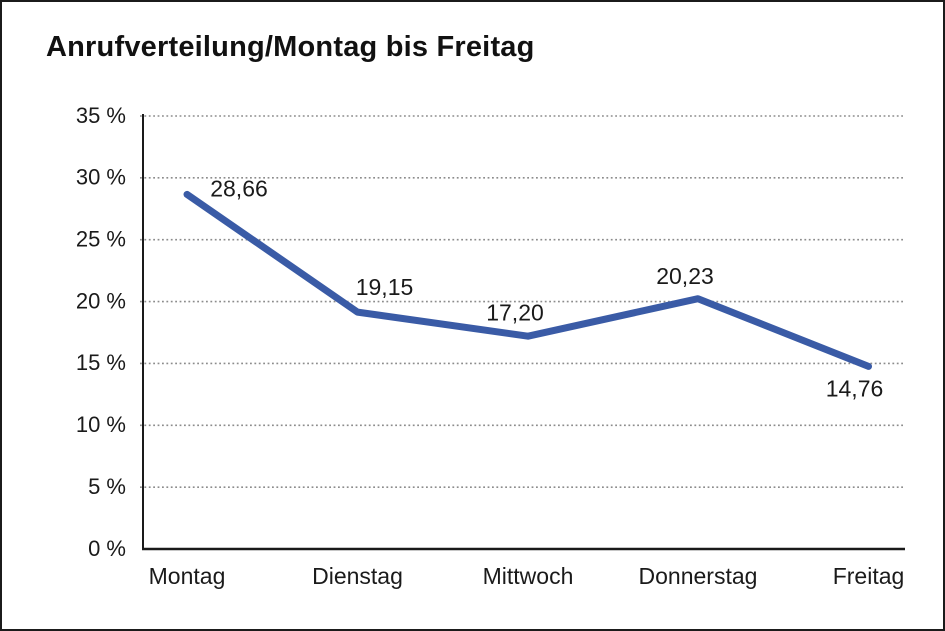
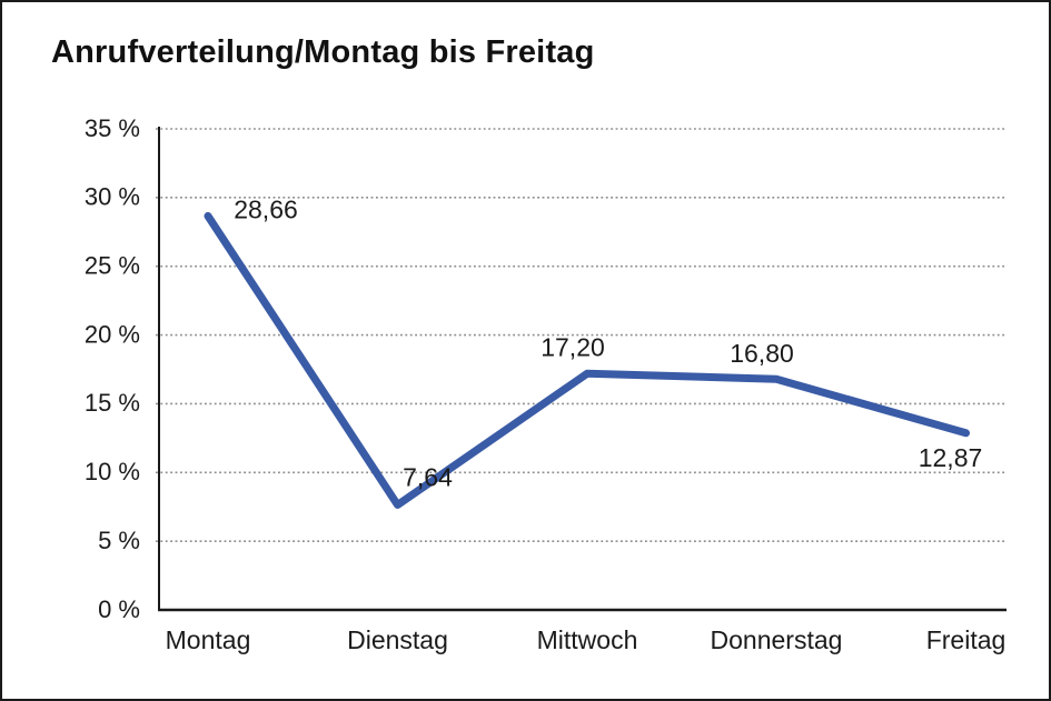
Dienstag: 19,15 -> 7,64
Donnerstag: 20,23 -> 16,80
Freitag: 14,76 -> 12,87
